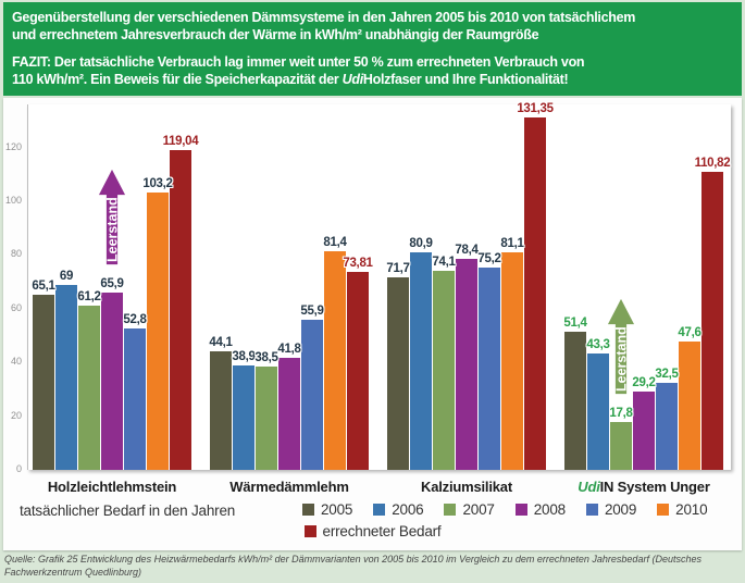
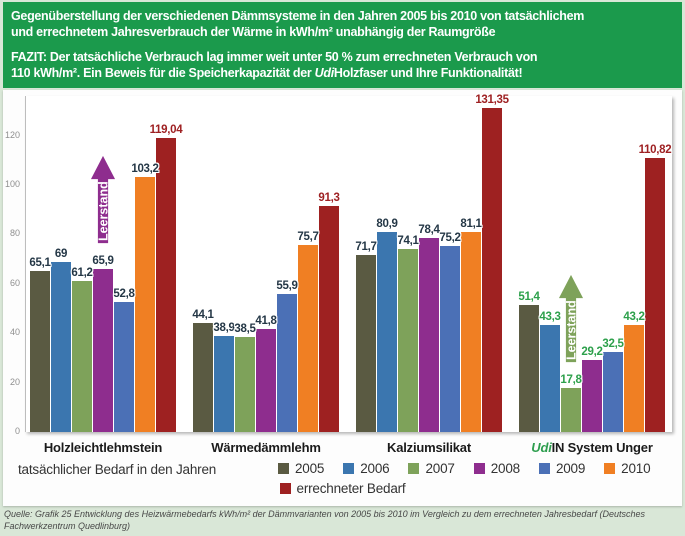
2010/Wärmedämmlehm: 81,4 -> 75,7
errechneter Bedarf/Wärmedämmlehm: 73,81 -> 91,3
2010/UdiIN System Unger: 47,6 -> 43,2
